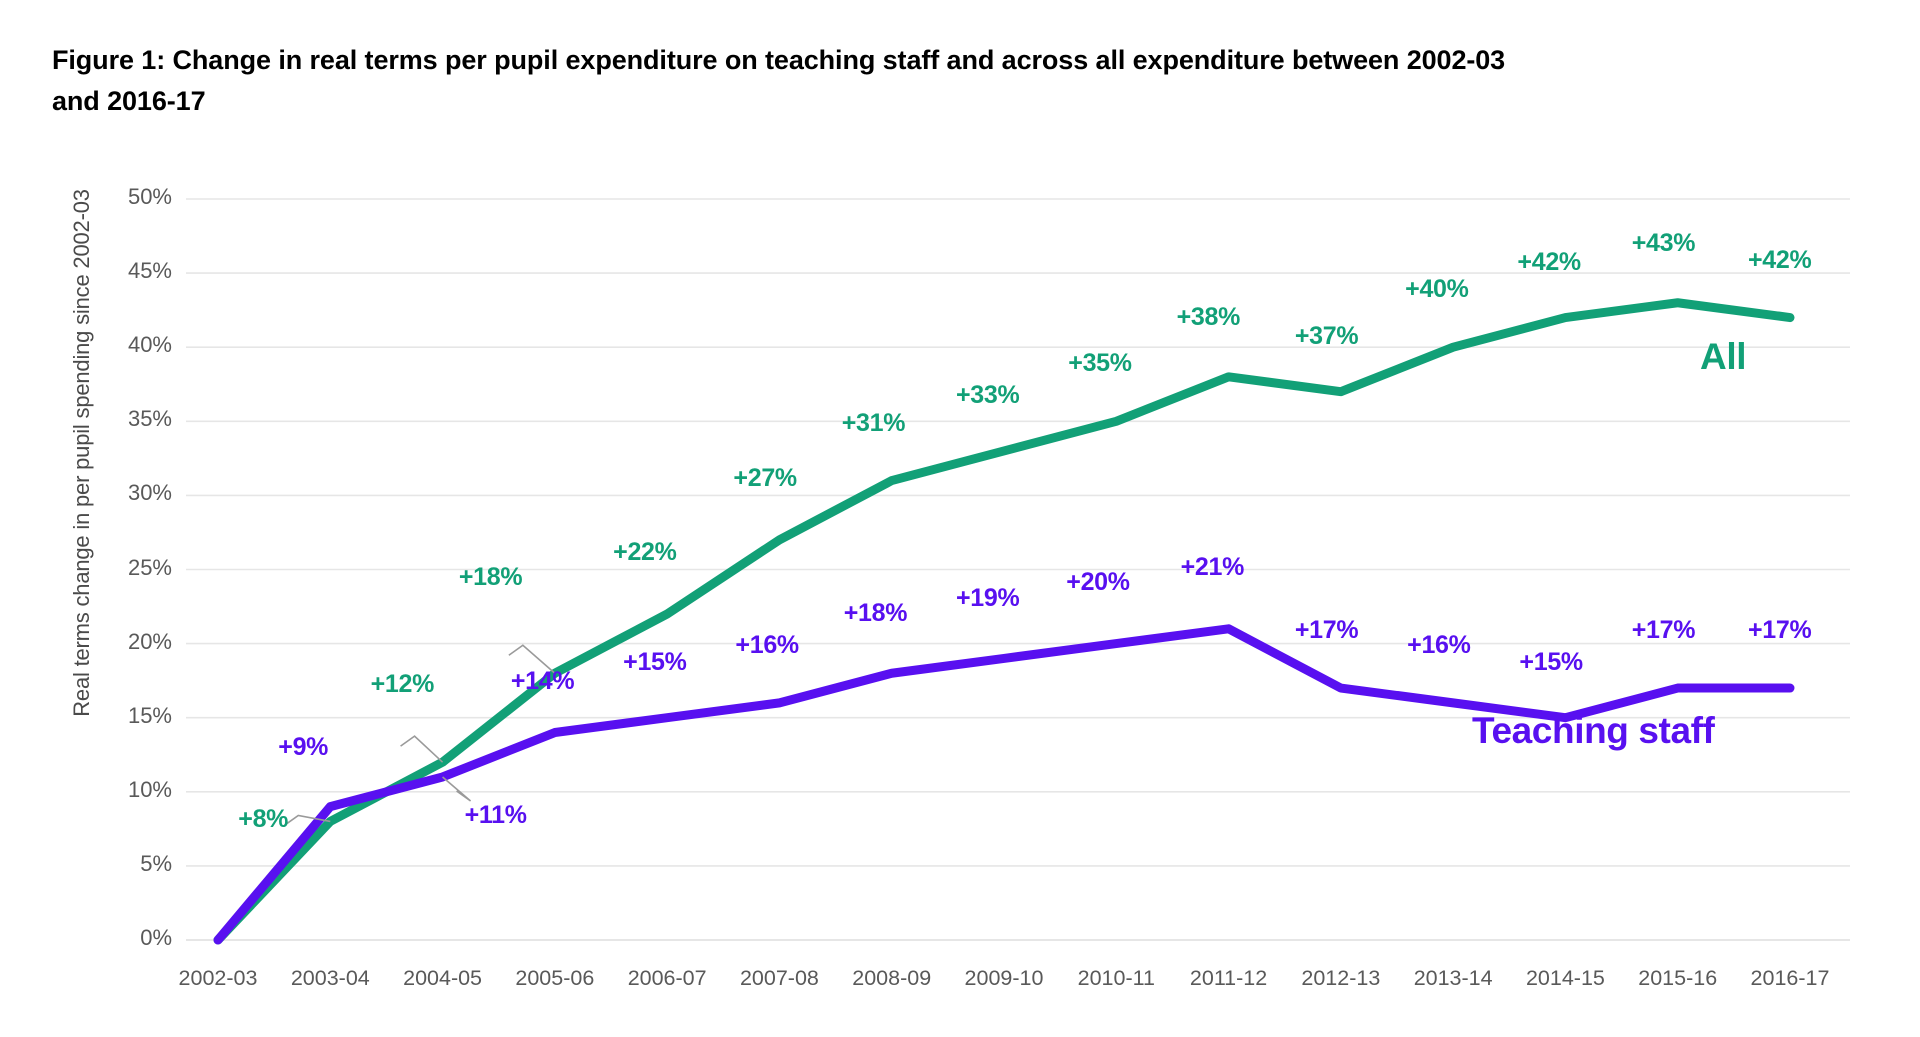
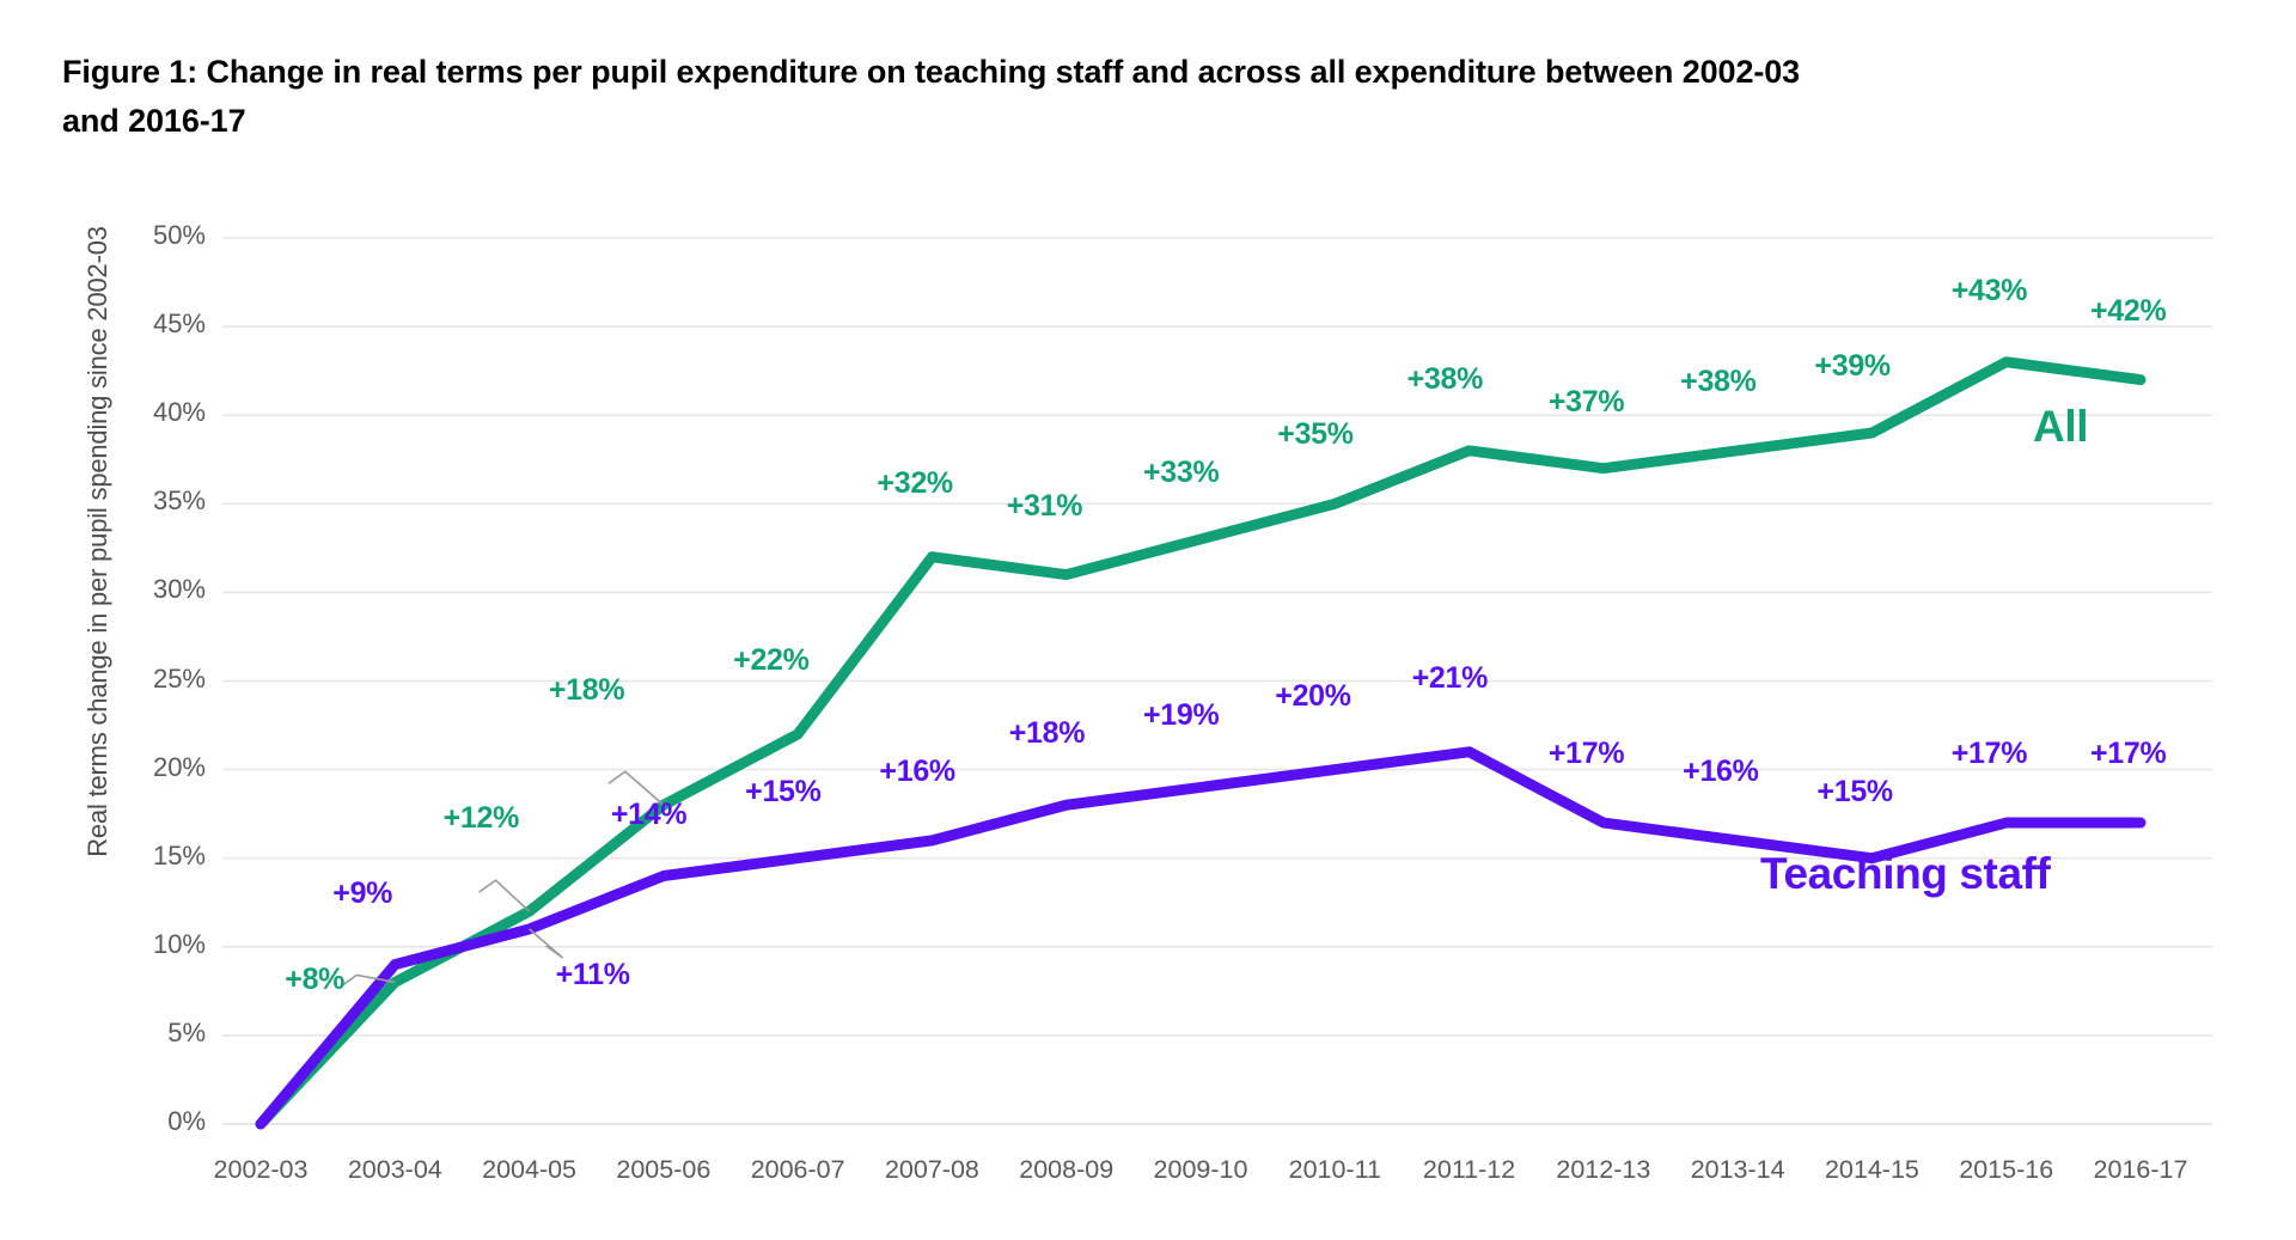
All/2007-08: +27% -> +32%
All/2013-14: +40% -> +38%
All/2014-15: +42% -> +39%
